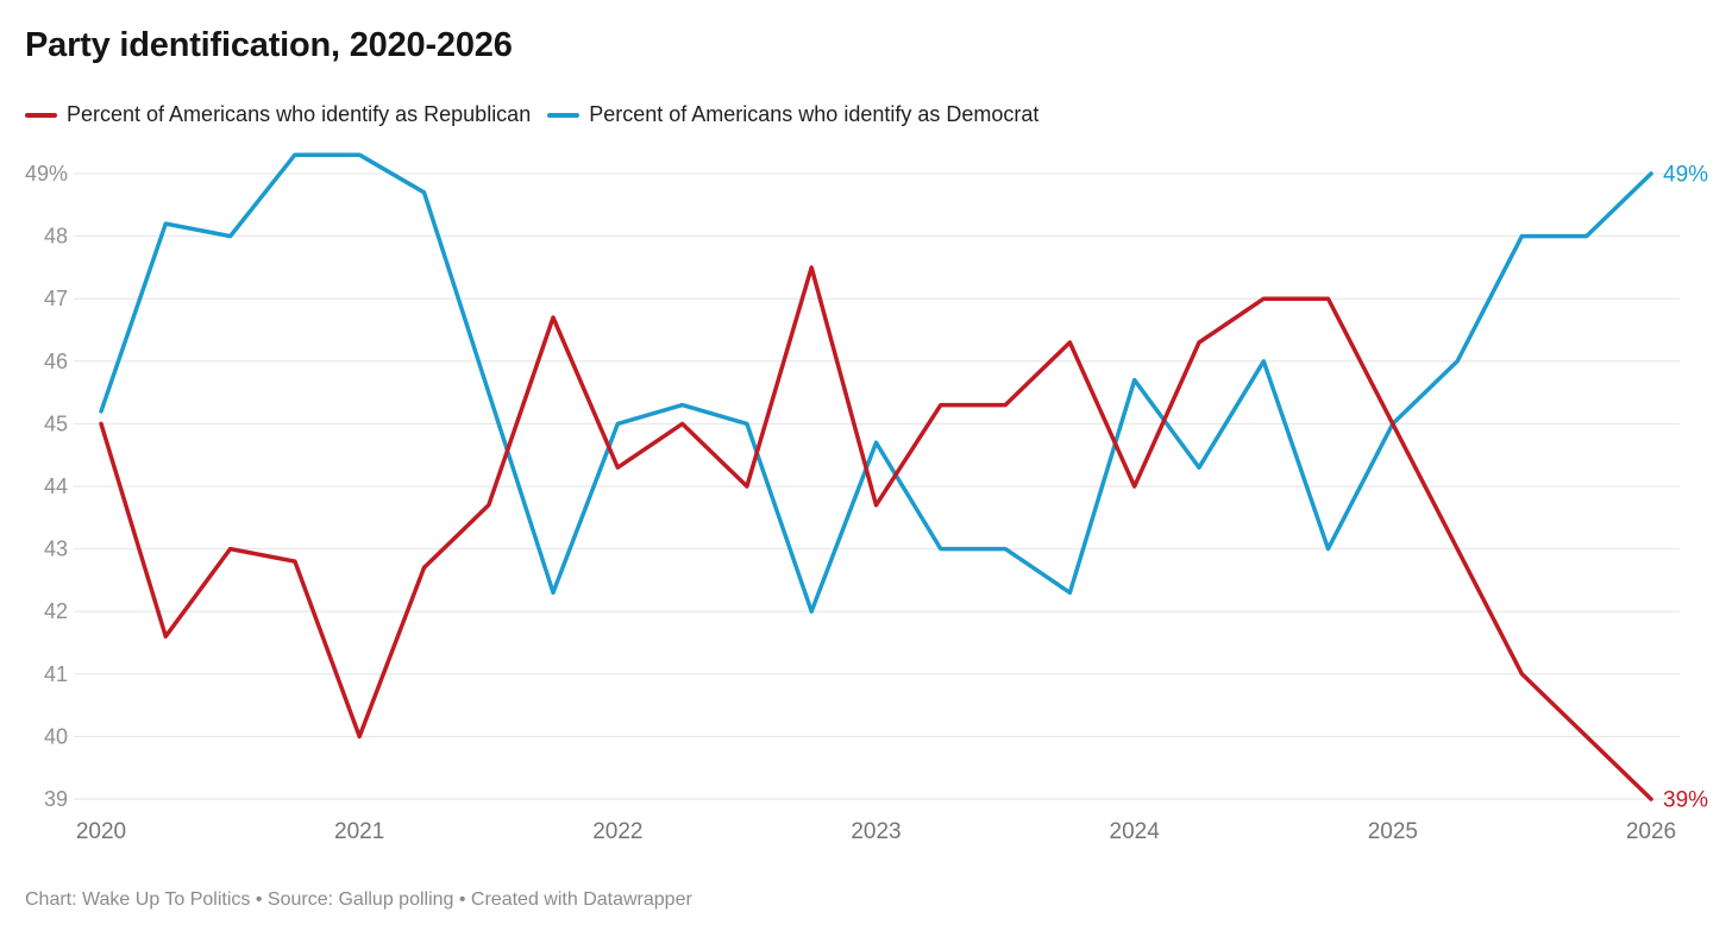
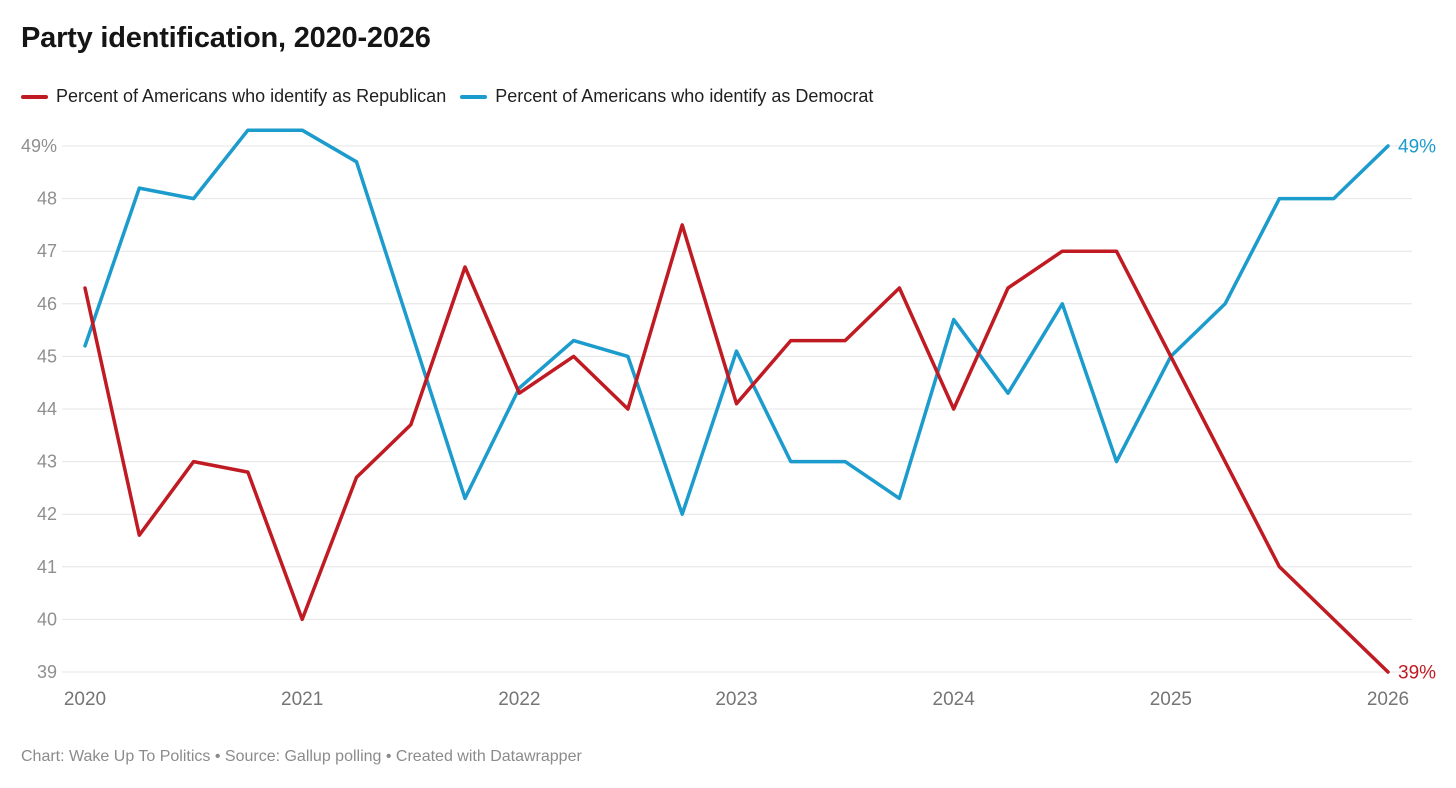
Percent of Americans who identify as Republican/2020: 45.0% -> 46.3%
Percent of Americans who identify as Democrat/2022: 45.0% -> 44.4%
Percent of Americans who identify as Republican/2023: 43.7% -> 44.1%
Percent of Americans who identify as Democrat/2023: 44.7% -> 45.1%
